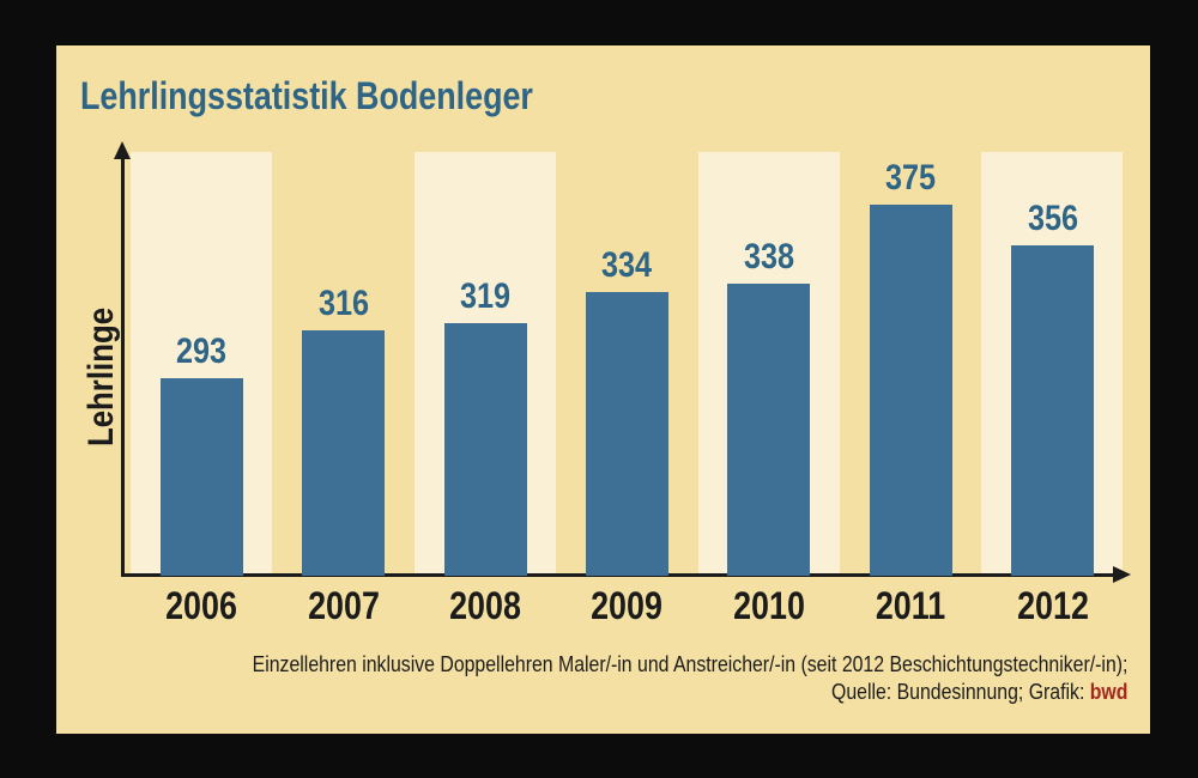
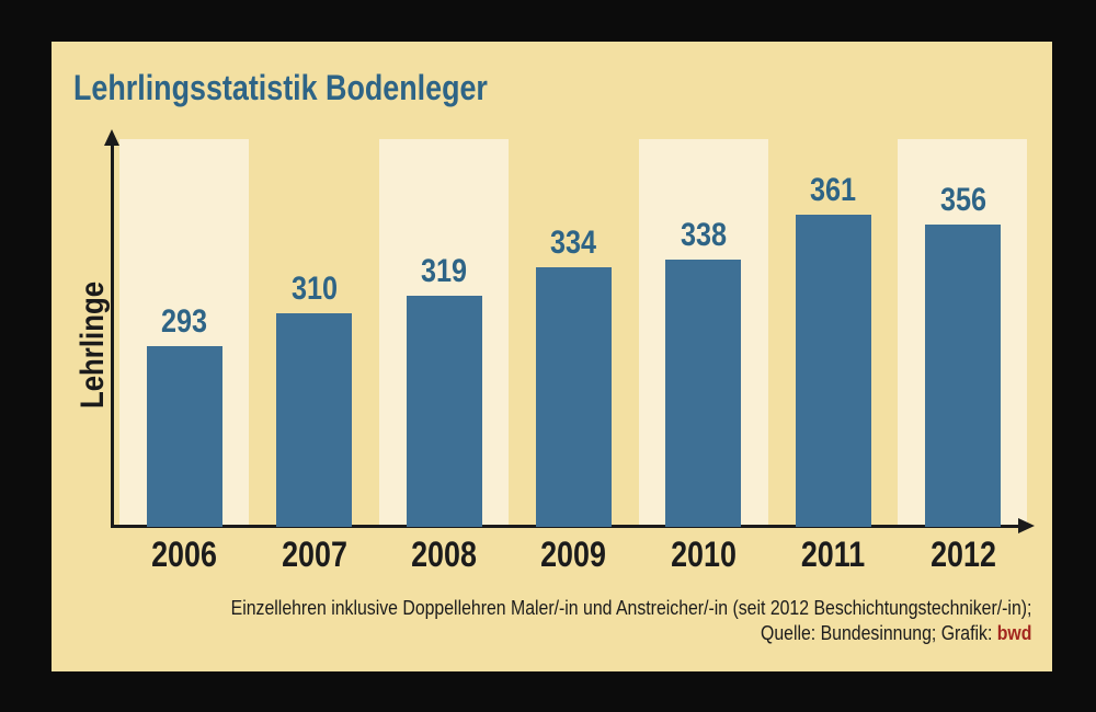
2007: 316 -> 310
2011: 375 -> 361
